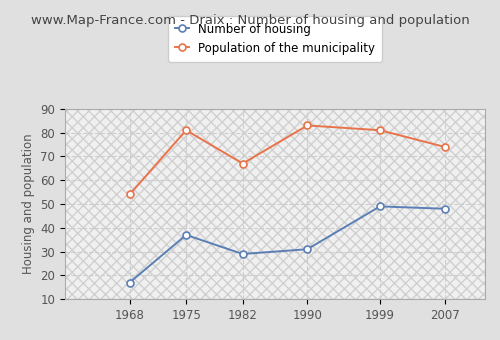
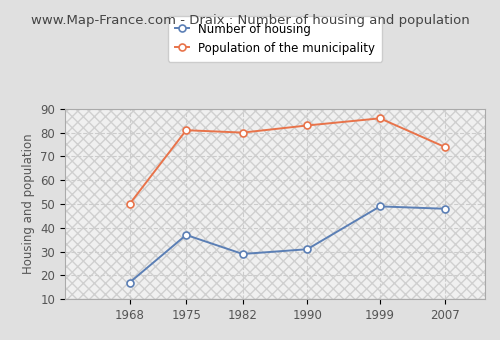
Population of the municipality/1968: 54 -> 50
Population of the municipality/1982: 67 -> 80
Population of the municipality/1999: 81 -> 86
